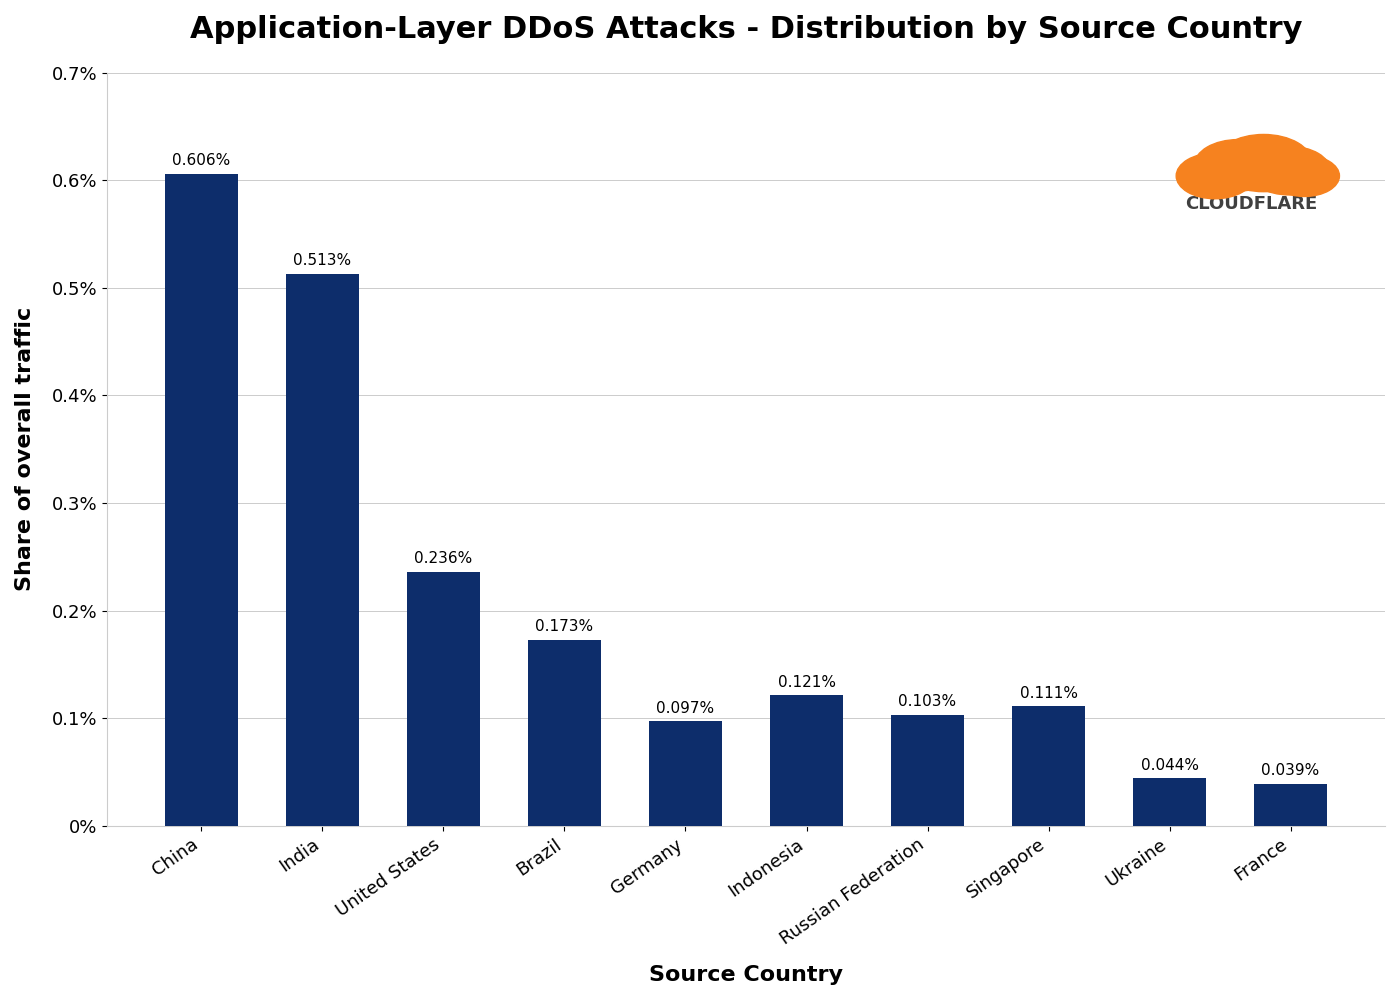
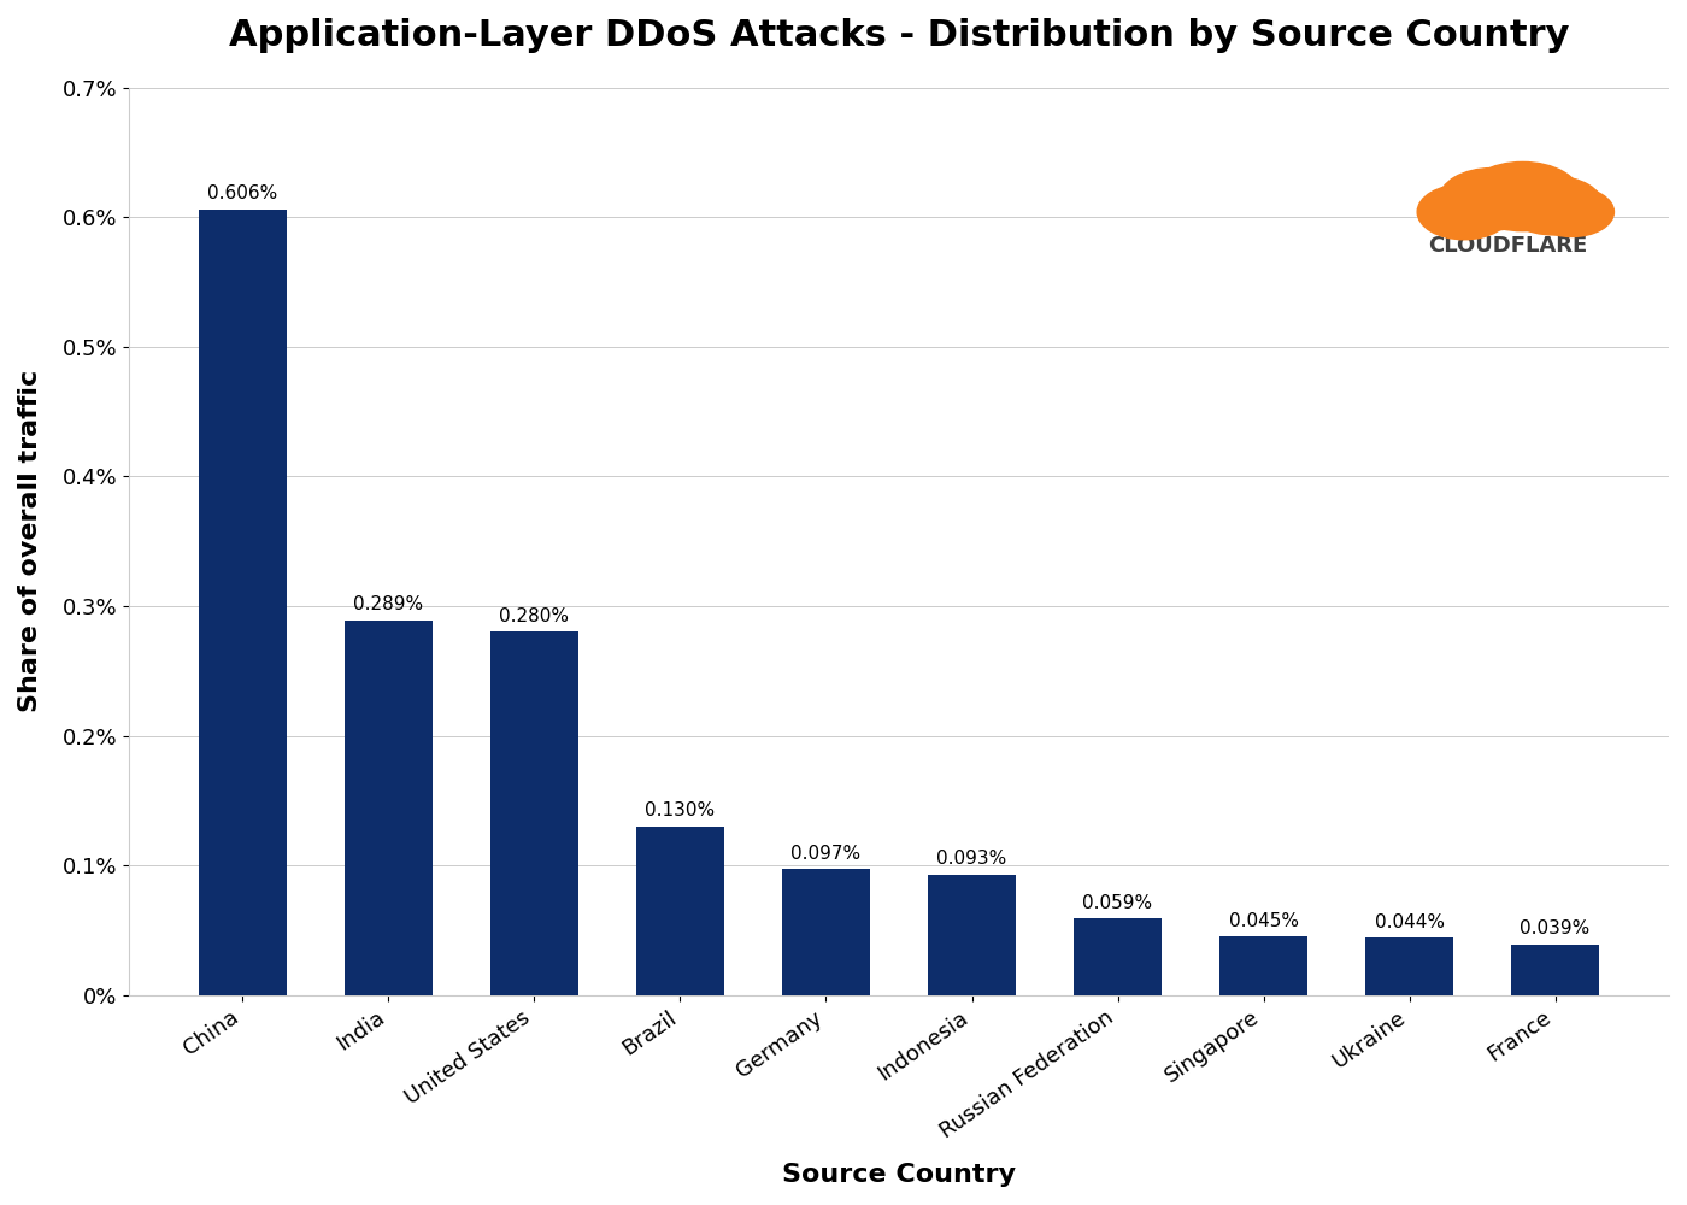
India: 0.513% -> 0.289%
United States: 0.236% -> 0.280%
Brazil: 0.173% -> 0.130%
Indonesia: 0.121% -> 0.093%
Russian Federation: 0.103% -> 0.059%
Singapore: 0.111% -> 0.045%
